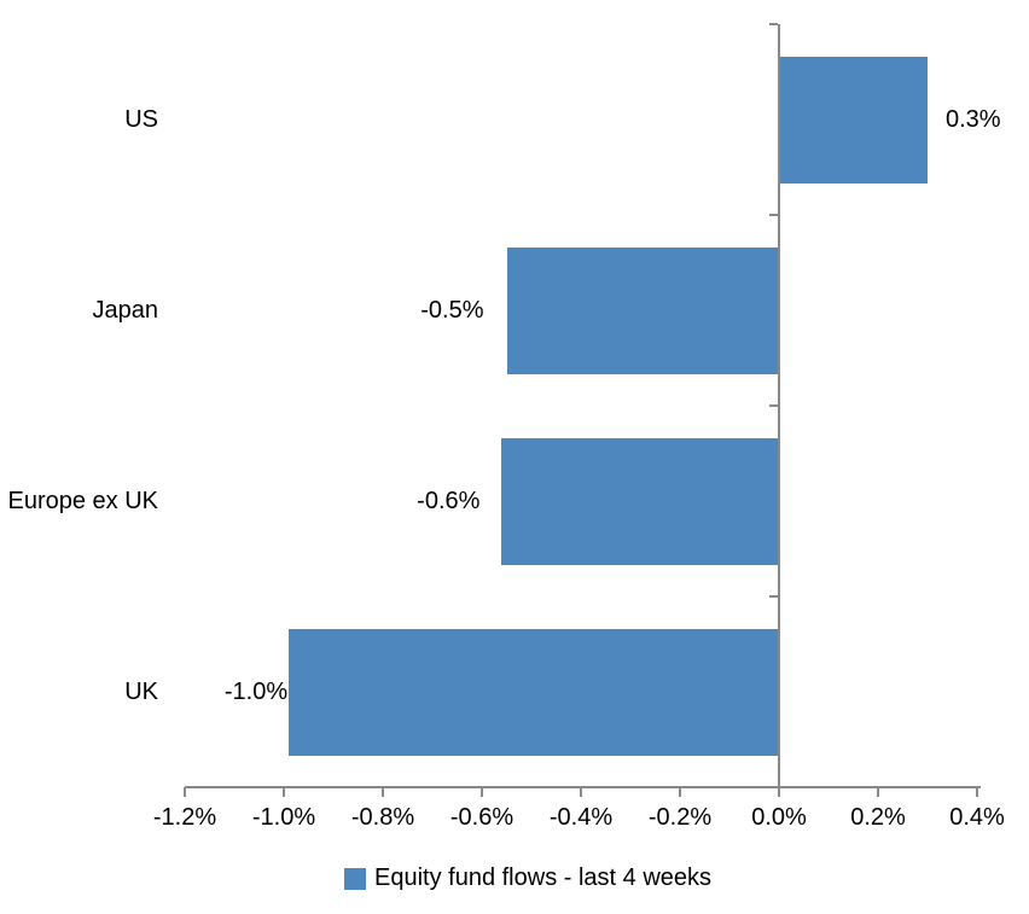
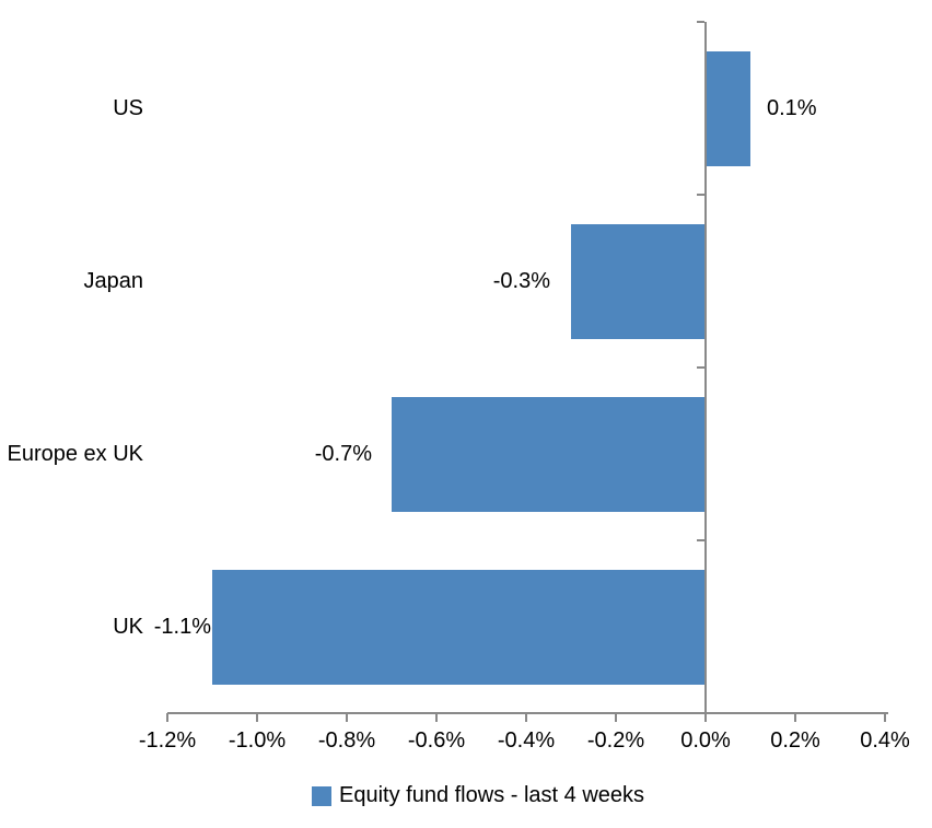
US: 0.3% -> 0.1%
Japan: -0.5% -> -0.3%
Europe ex UK: -0.6% -> -0.7%
UK: -1.0% -> -1.1%
